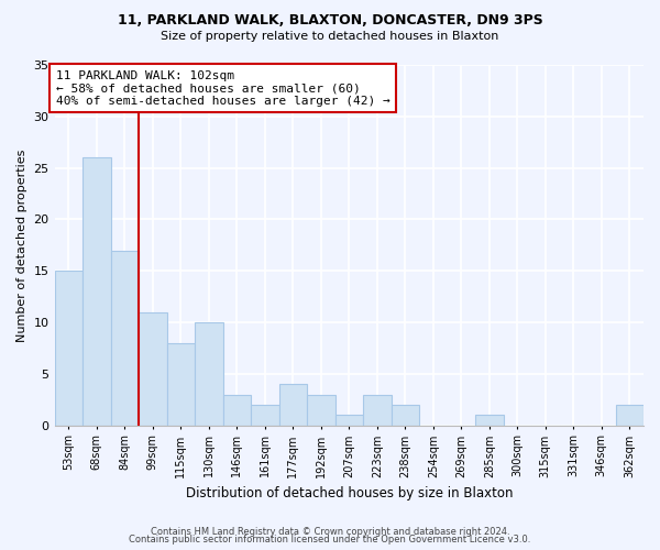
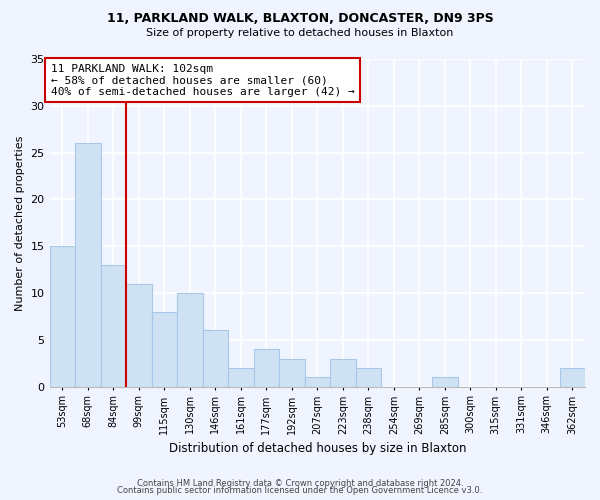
84sqm: 17 -> 13
146sqm: 3 -> 6
